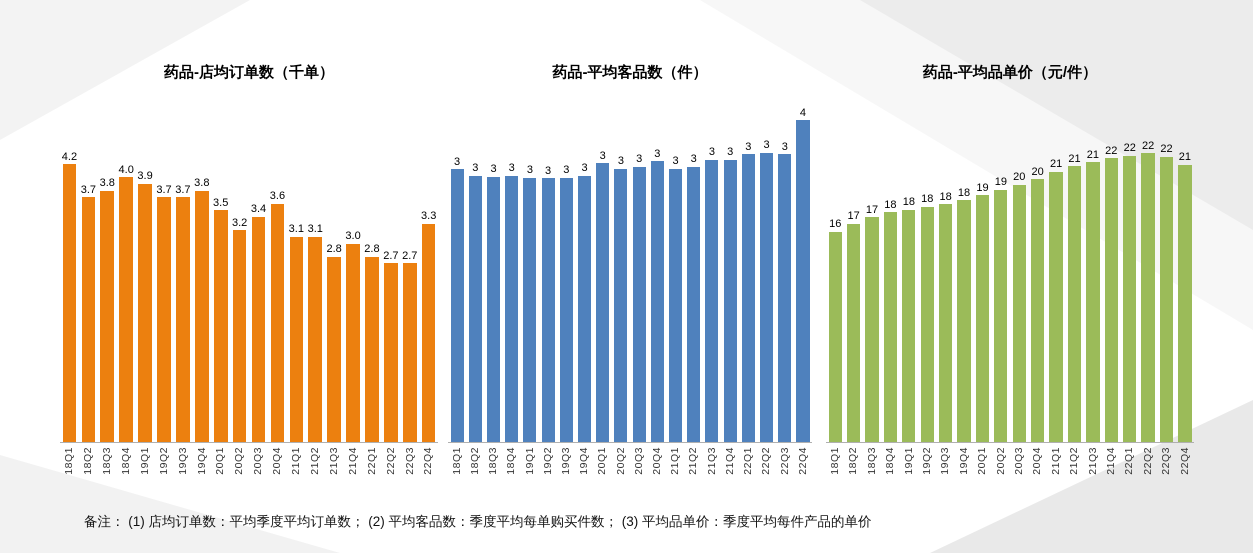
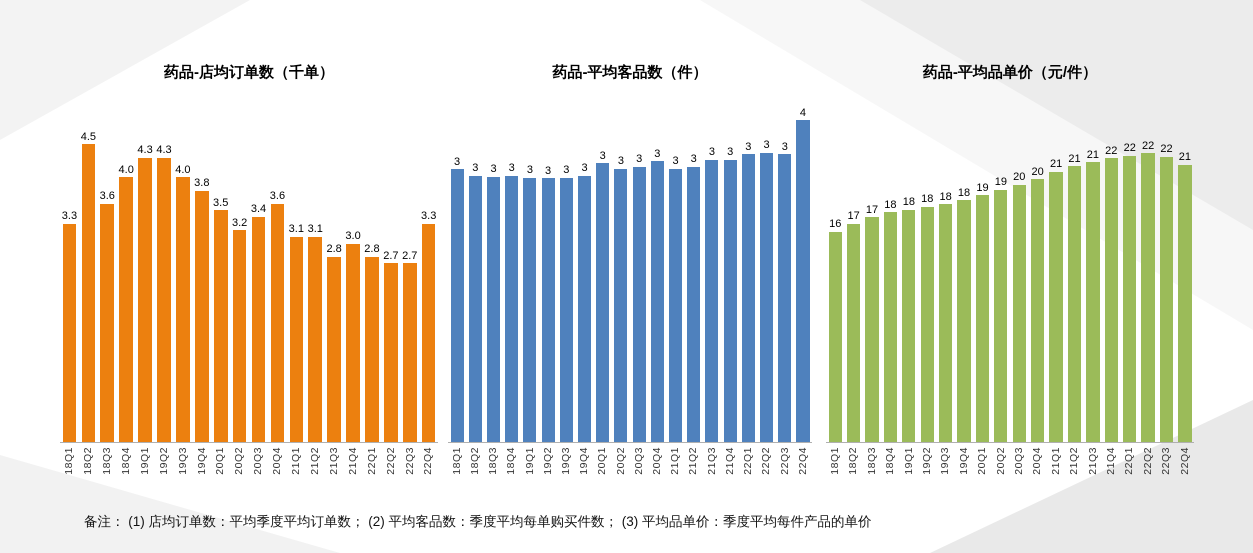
药品-店均订单数（千单）/18Q1: 4.2 -> 3.3
药品-店均订单数（千单）/18Q2: 3.7 -> 4.5
药品-店均订单数（千单）/18Q3: 3.8 -> 3.6
药品-店均订单数（千单）/19Q1: 3.9 -> 4.3
药品-店均订单数（千单）/19Q2: 3.7 -> 4.3
药品-店均订单数（千单）/19Q3: 3.7 -> 4.0
